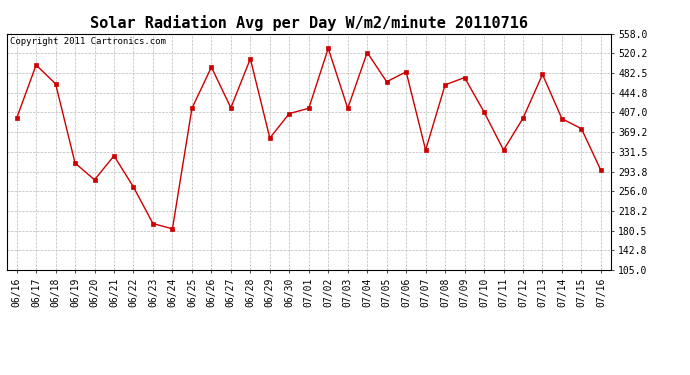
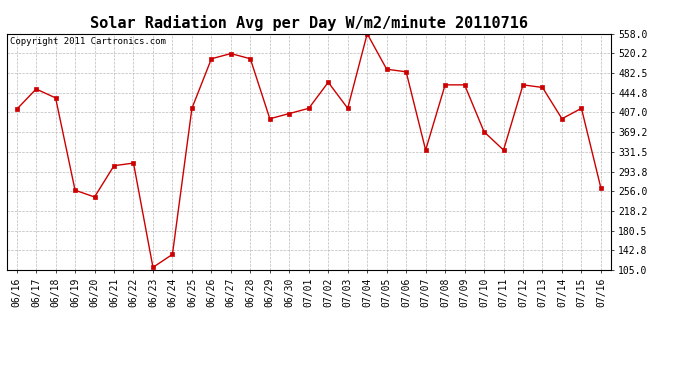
06/16: 396 -> 413
06/17: 498 -> 452
06/18: 462 -> 435
06/19: 310 -> 258
06/20: 278 -> 245
06/21: 324 -> 305
06/22: 264 -> 310
06/23: 194 -> 110
06/24: 184 -> 135
06/26: 494 -> 510
06/27: 416 -> 520
06/29: 358 -> 395
07/02: 530 -> 465
07/04: 522 -> 558
07/05: 466 -> 490
07/09: 474 -> 460
07/10: 408 -> 370
07/12: 396 -> 460
07/13: 480 -> 455
07/15: 376 -> 415
07/16: 296 -> 262
